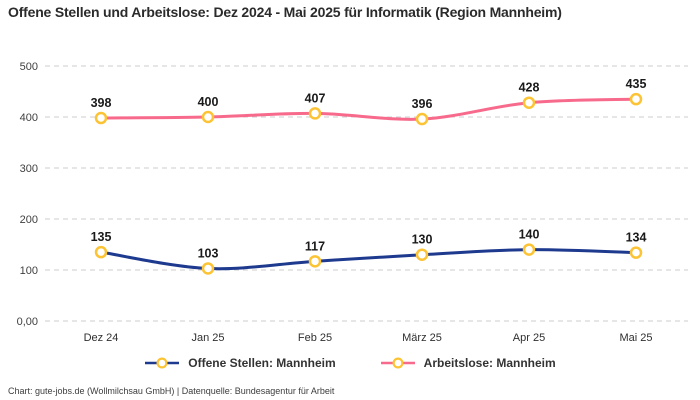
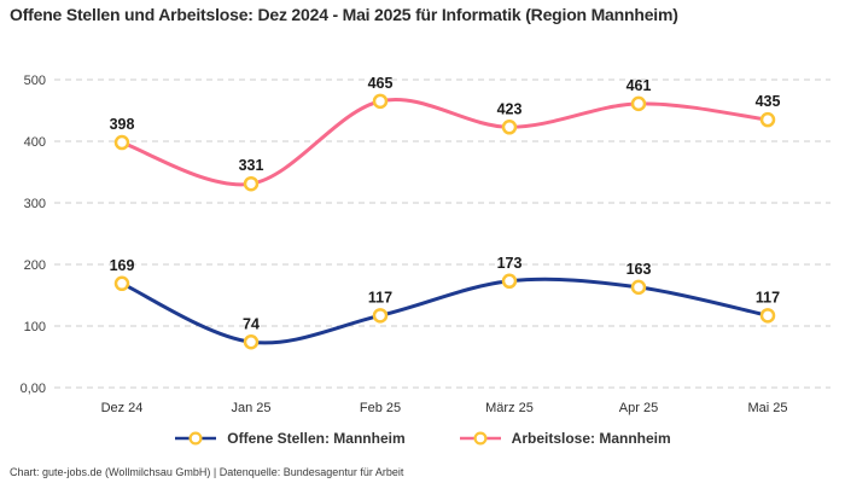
Offene Stellen: Mannheim/Dez 24: 135 -> 169
Offene Stellen: Mannheim/Jan 25: 103 -> 74
Arbeitslose: Mannheim/Jan 25: 400 -> 331
Arbeitslose: Mannheim/Feb 25: 407 -> 465
Offene Stellen: Mannheim/März 25: 130 -> 173
Arbeitslose: Mannheim/März 25: 396 -> 423
Offene Stellen: Mannheim/Apr 25: 140 -> 163
Arbeitslose: Mannheim/Apr 25: 428 -> 461
Offene Stellen: Mannheim/Mai 25: 134 -> 117
